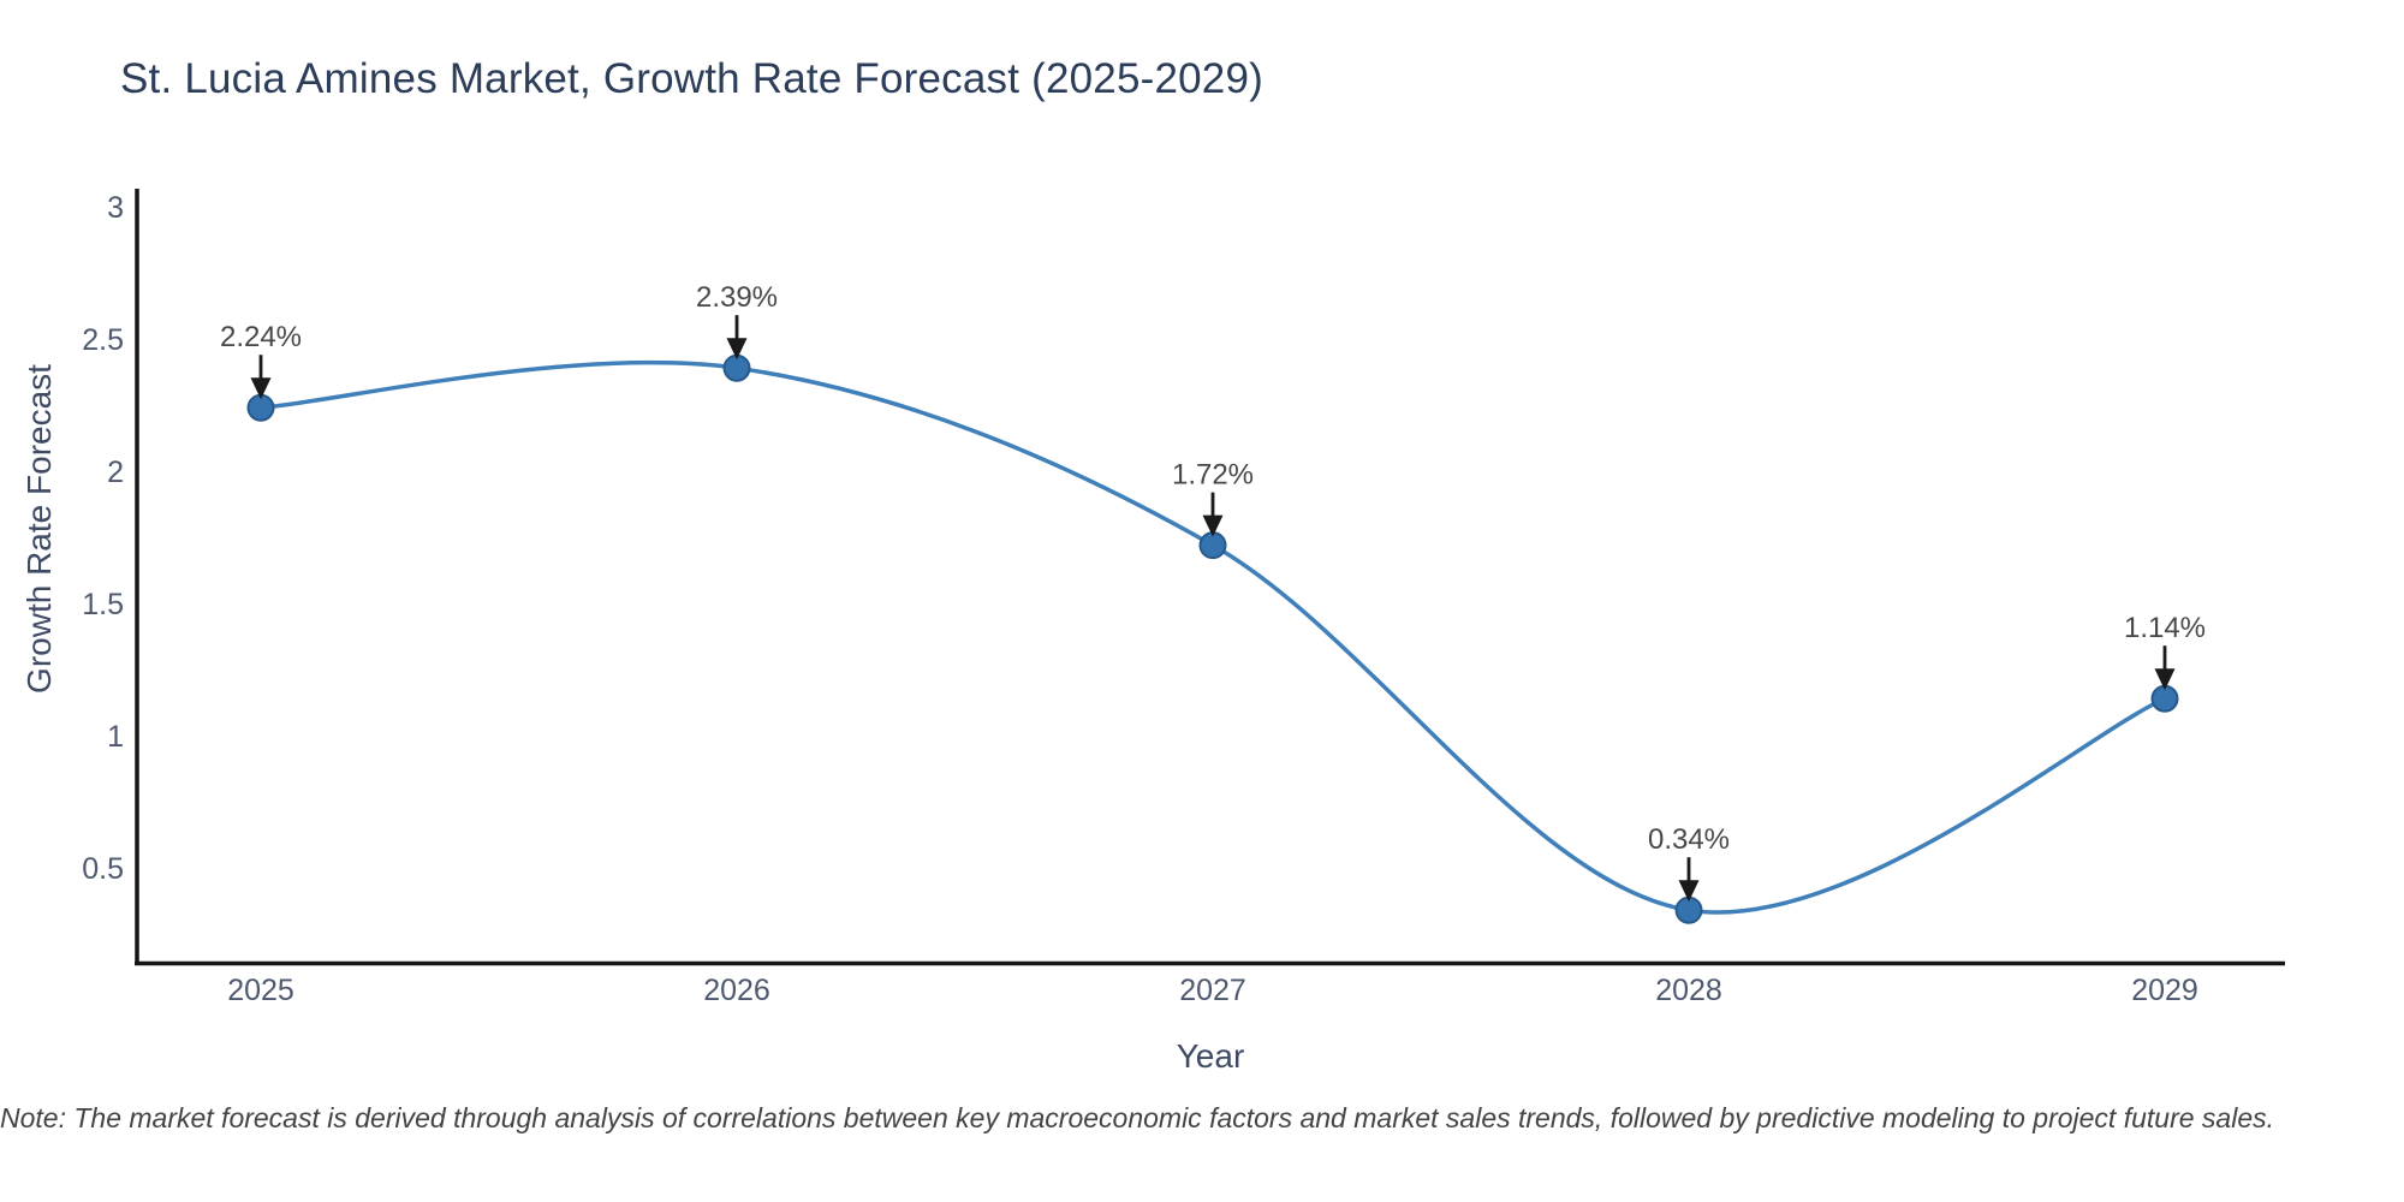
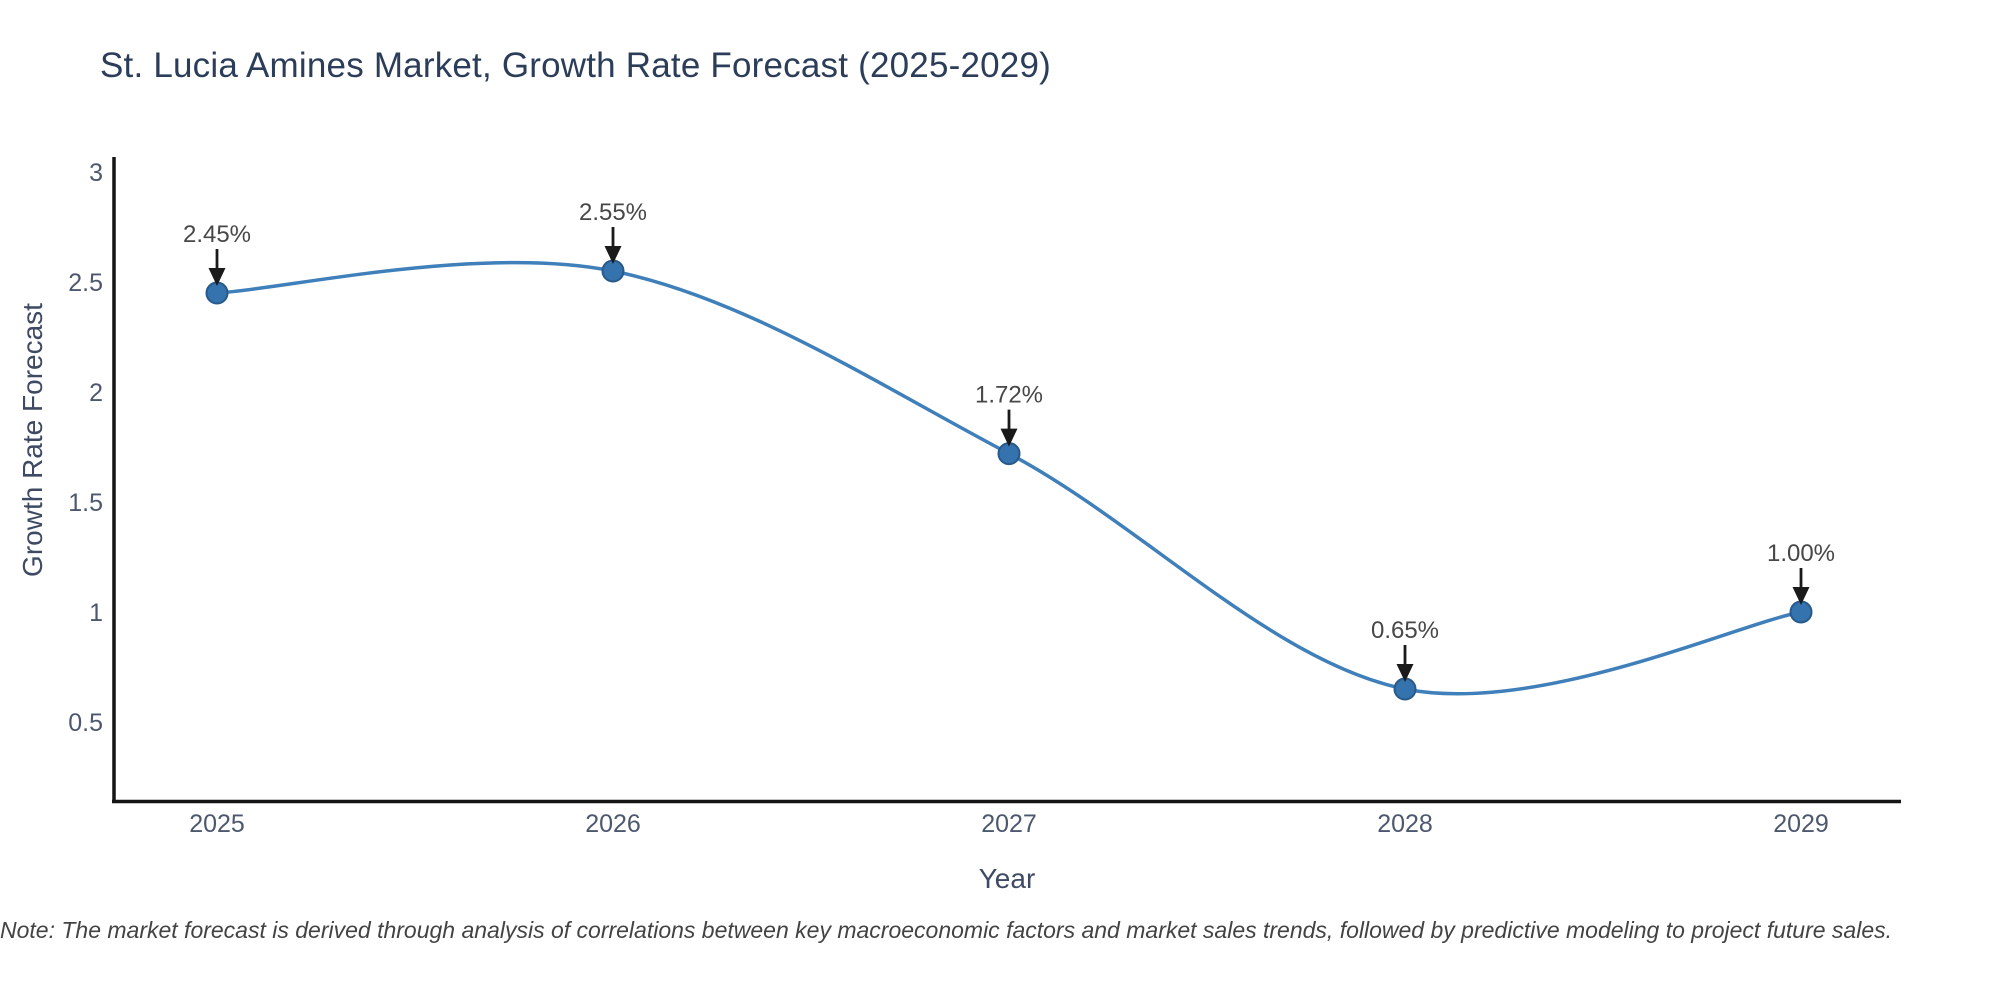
2025: 2.24% -> 2.45%
2026: 2.39% -> 2.55%
2028: 0.34% -> 0.65%
2029: 1.14% -> 1.00%
